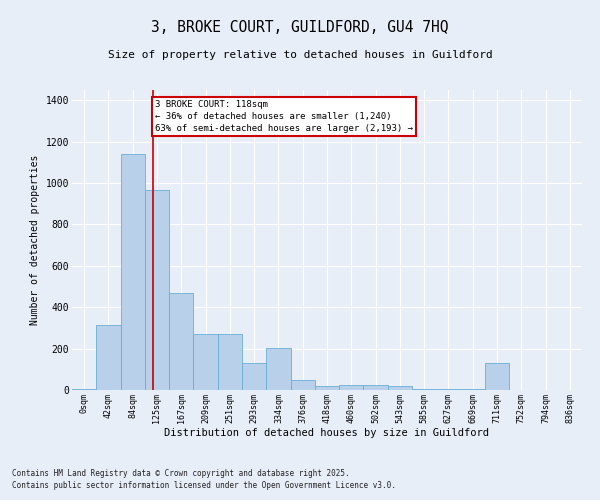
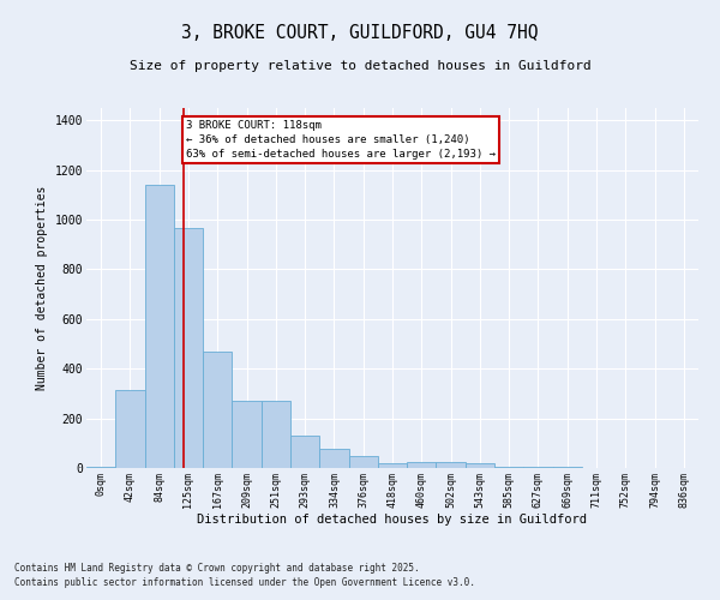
334sqm: 205 -> 75
711sqm: 130 -> 2
